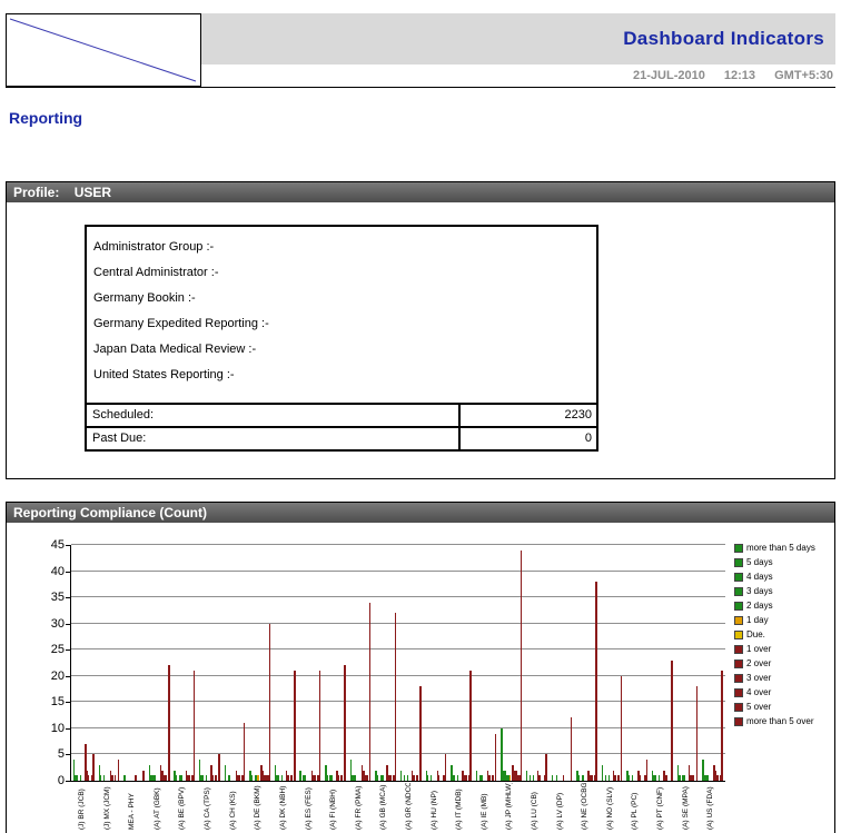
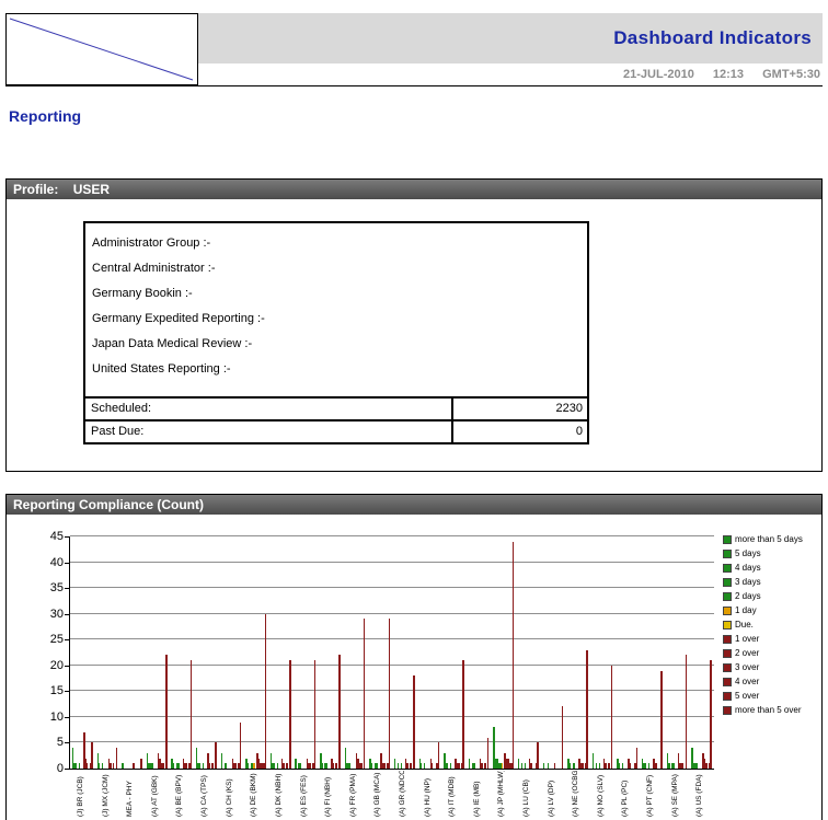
more than 5 over/(A) CH (KS): 11 -> 9
more than 5 over/(A) FR (PMA): 34 -> 29
more than 5 over/(A) GB (MCA): 32 -> 29
more than 5 over/(A) IE (MB): 9 -> 6
more than 5 days/(A) JP (MHLW): 10 -> 8
more than 5 over/(A) NE (OCBG): 38 -> 23
more than 5 over/(A) PT (CNF): 23 -> 19
more than 5 over/(A) SE (MPA): 18 -> 22
